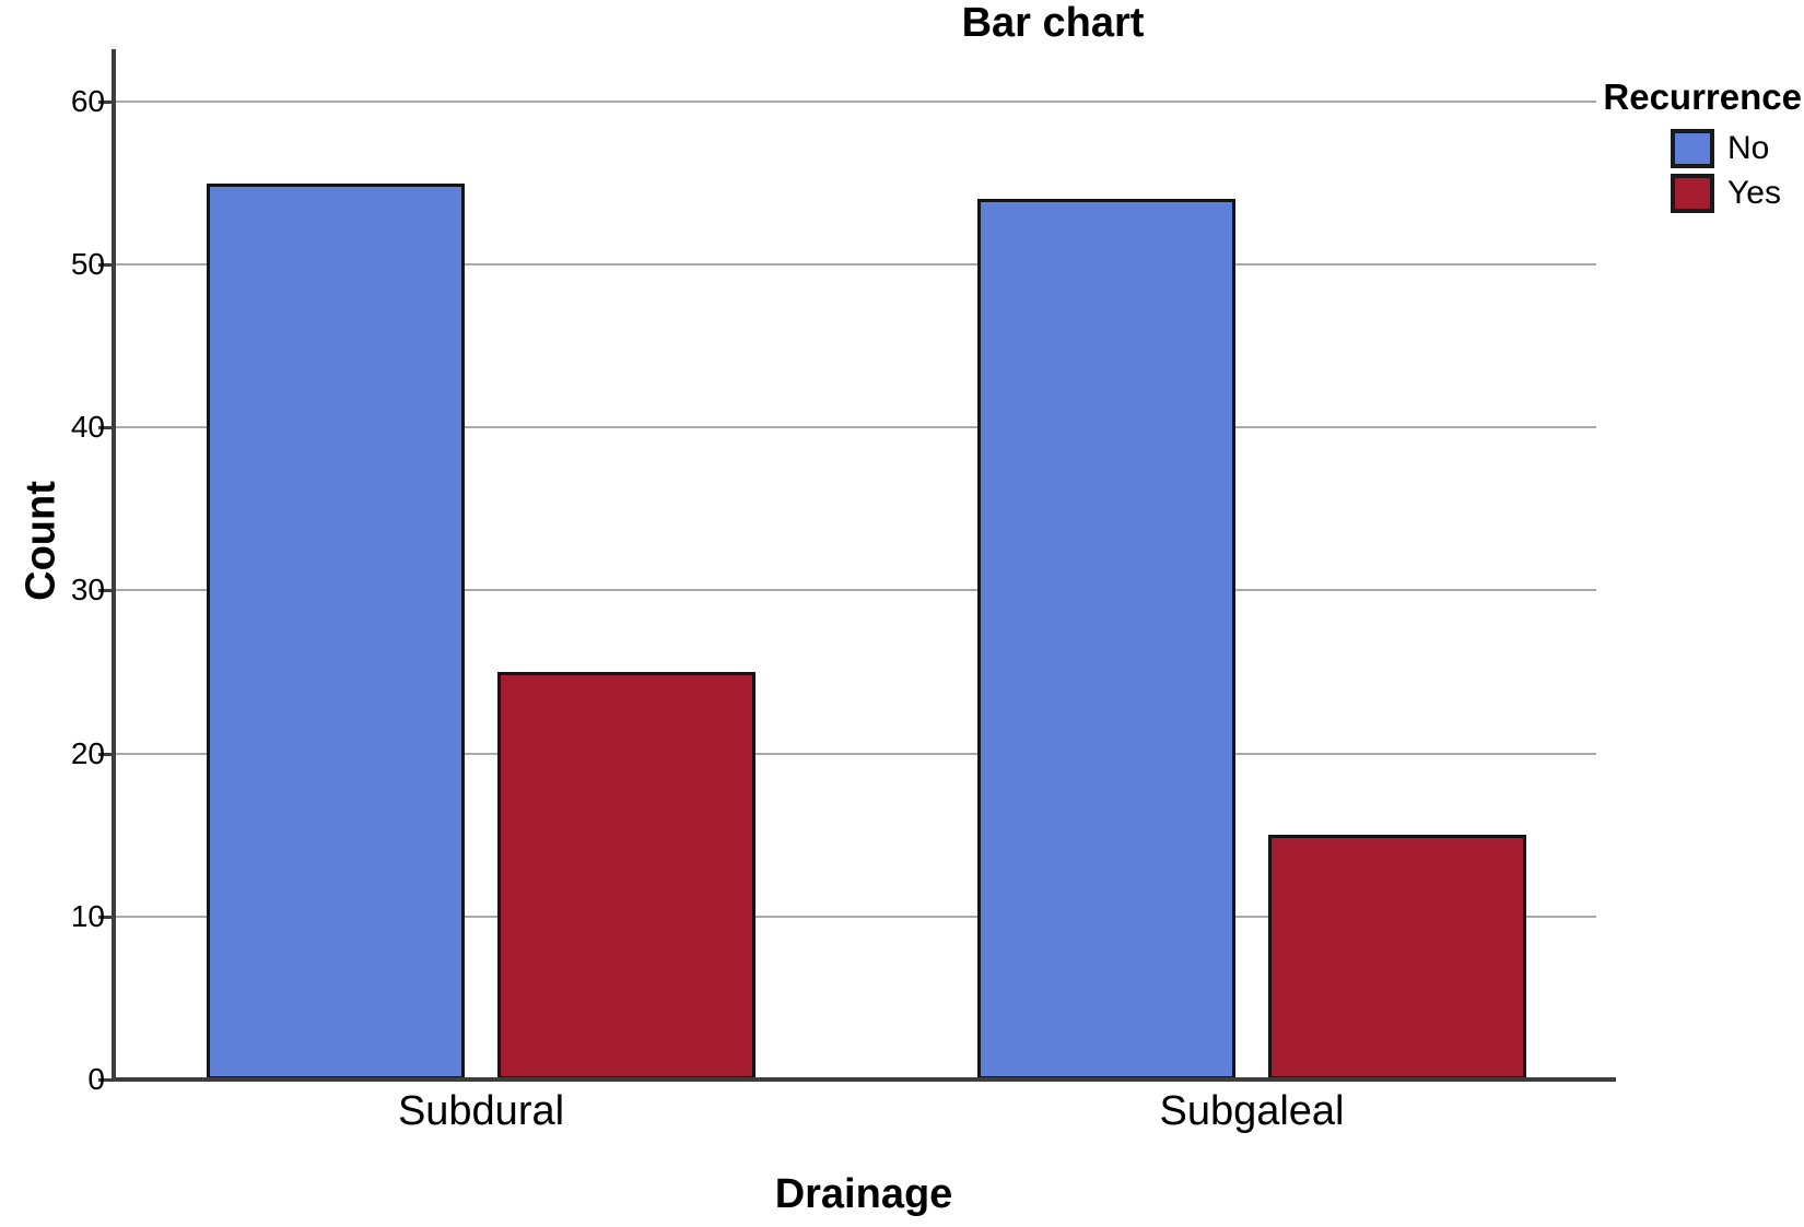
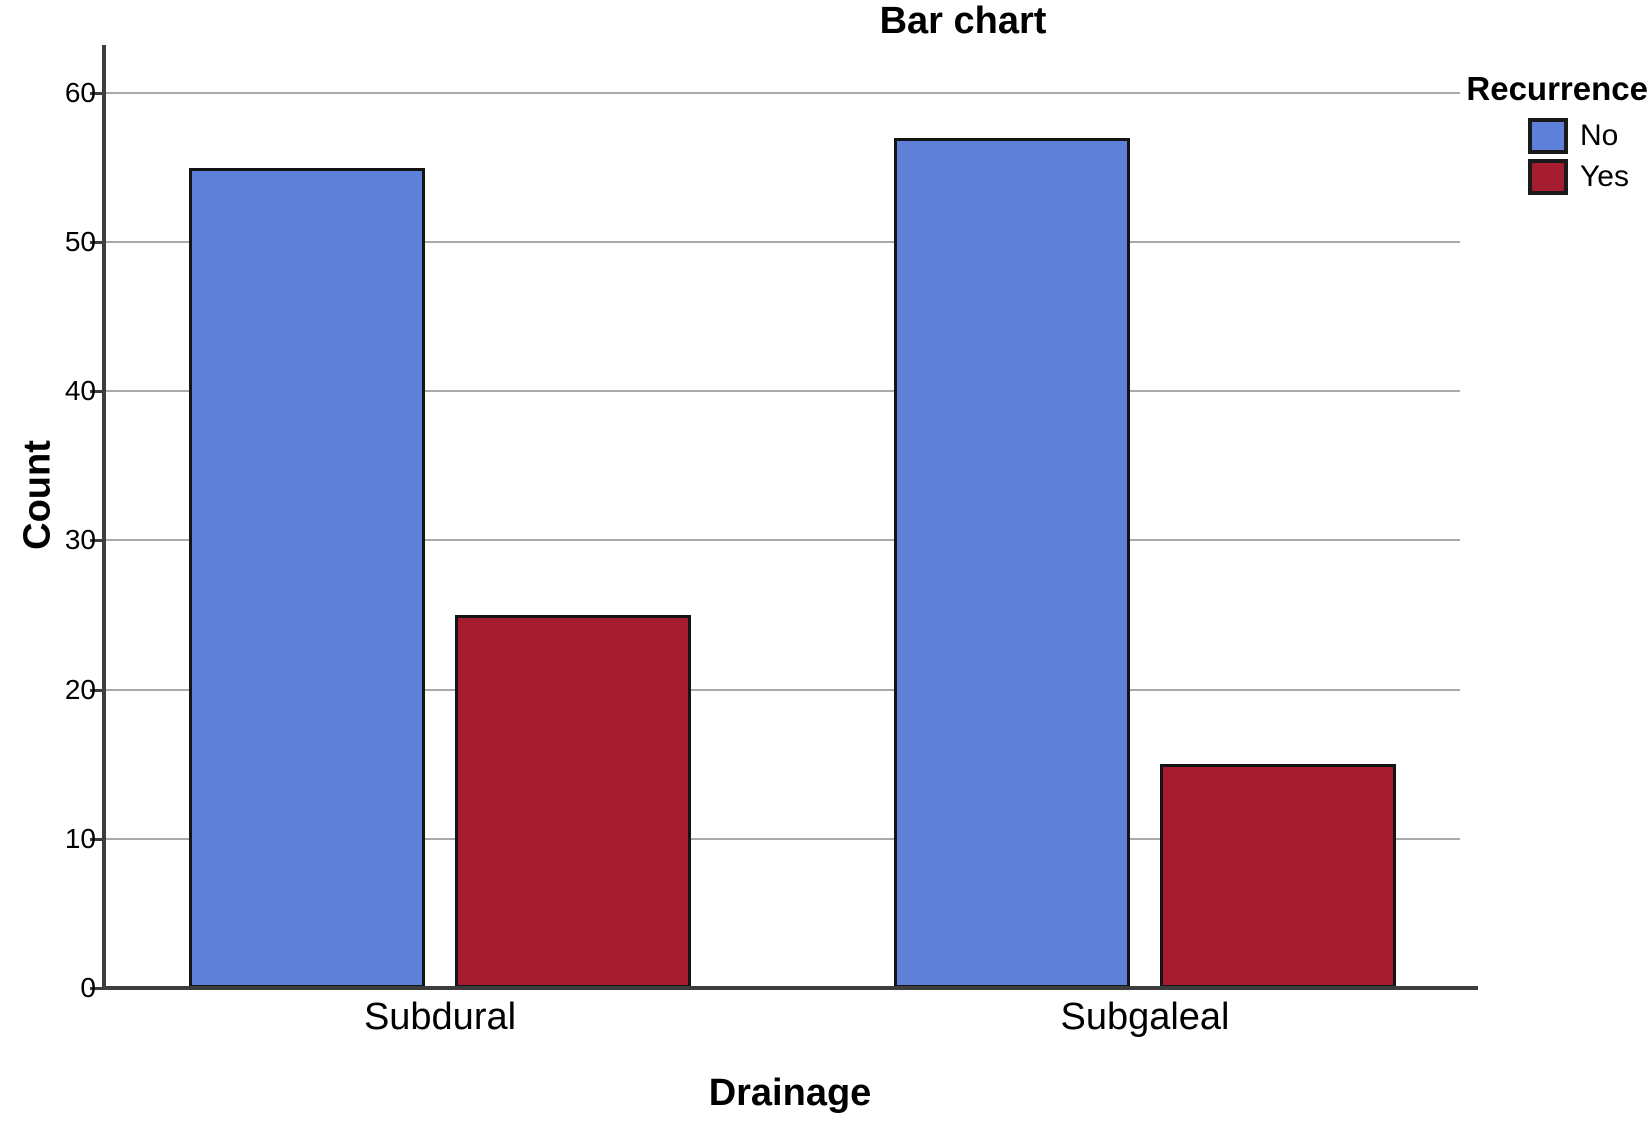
No/Subgaleal: 54 -> 57
